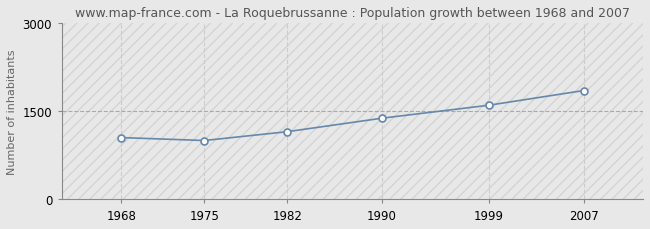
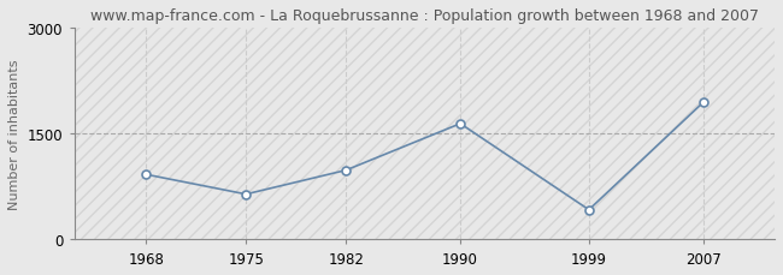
1968: 1050 -> 920
1975: 1000 -> 640
1982: 1150 -> 980
1990: 1380 -> 1640
1999: 1600 -> 420
2007: 1850 -> 1940
